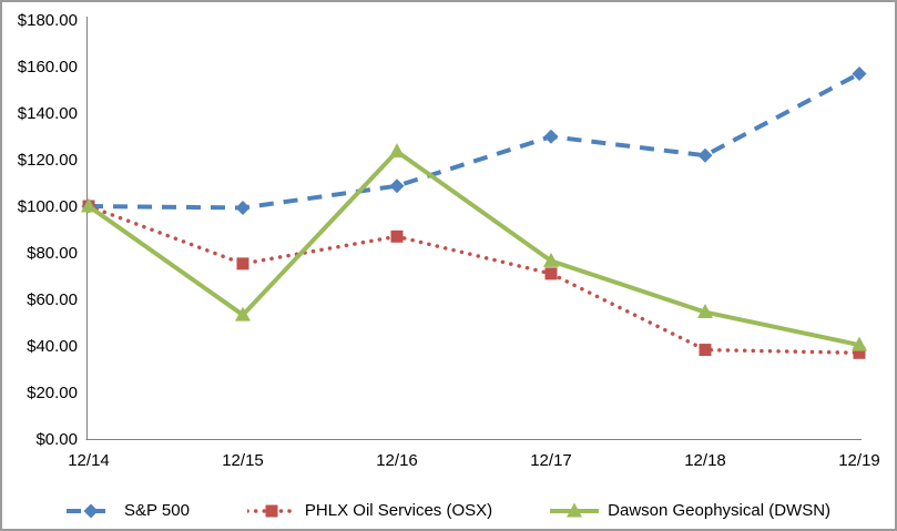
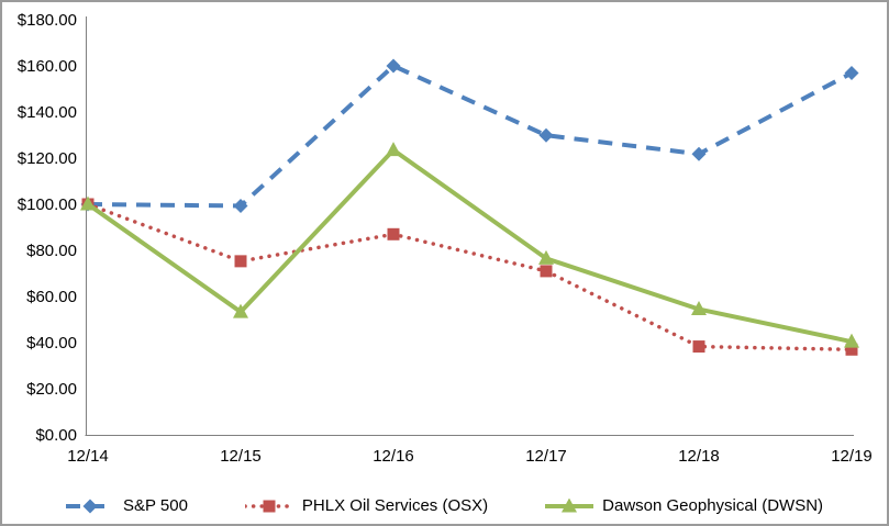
S&P 500/12/16: $109 -> $160
